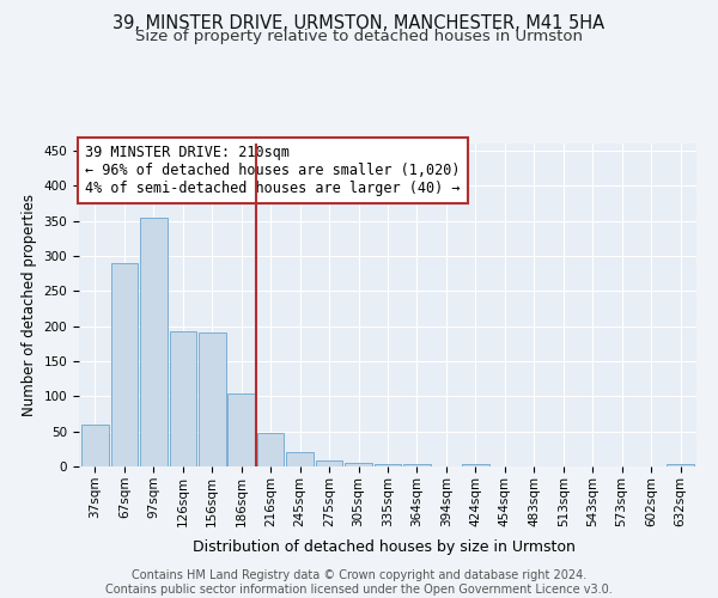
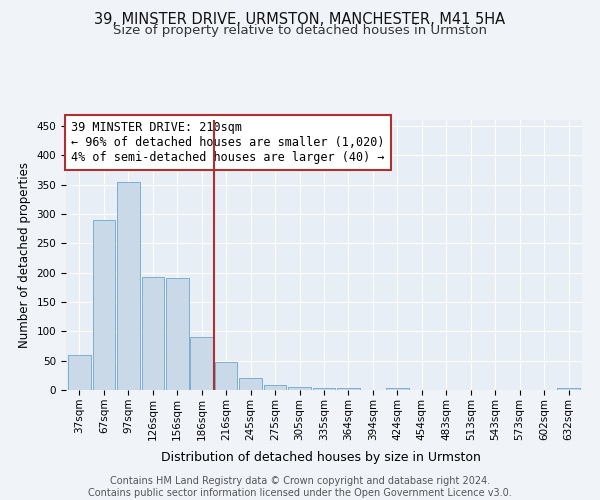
186sqm: 104 -> 90
